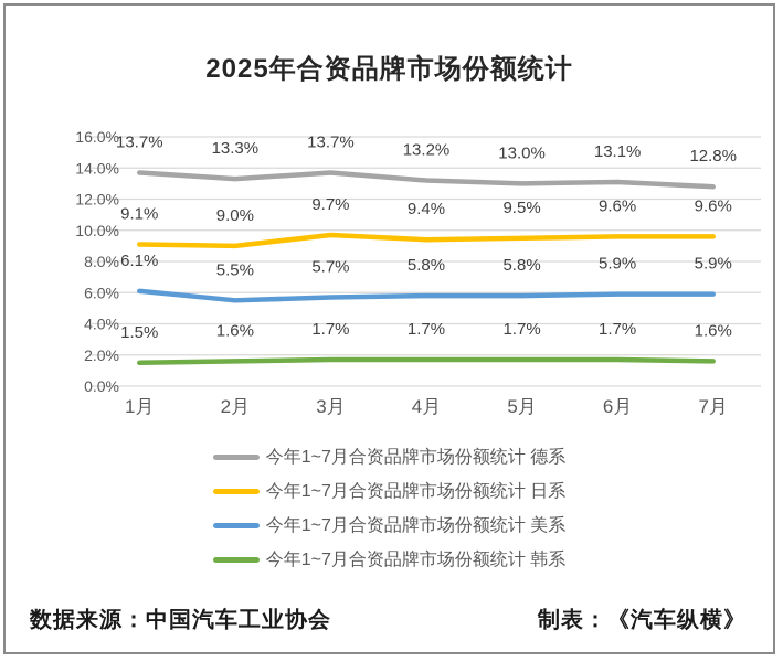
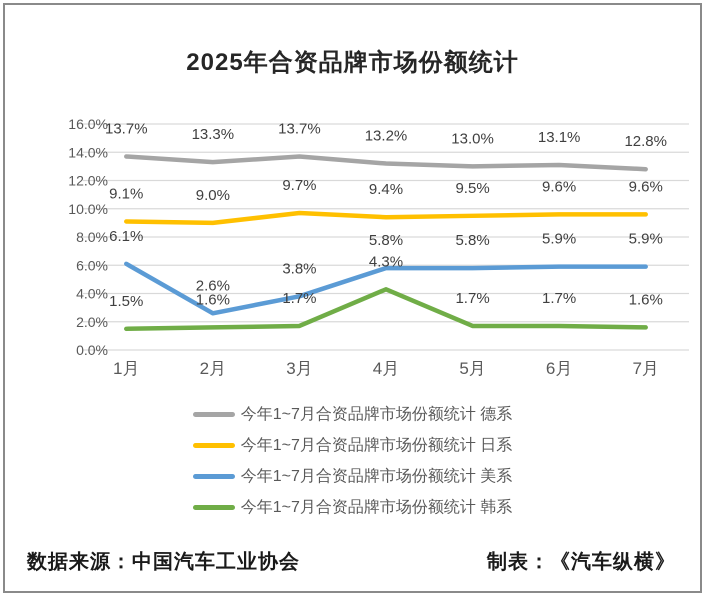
今年1~7月合资品牌市场份额统计 美系/2月: 5.5% -> 2.6%
今年1~7月合资品牌市场份额统计 美系/3月: 5.7% -> 3.8%
今年1~7月合资品牌市场份额统计 韩系/4月: 1.7% -> 4.3%
